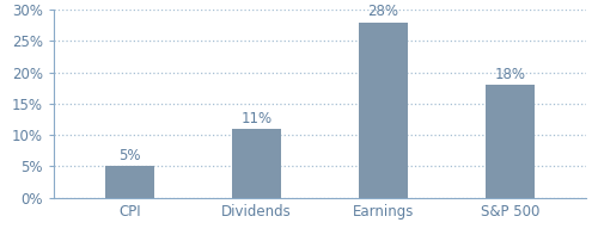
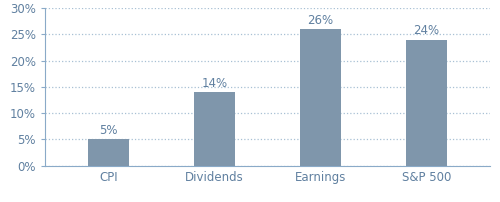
Dividends: 11% -> 14%
Earnings: 28% -> 26%
S&P 500: 18% -> 24%
